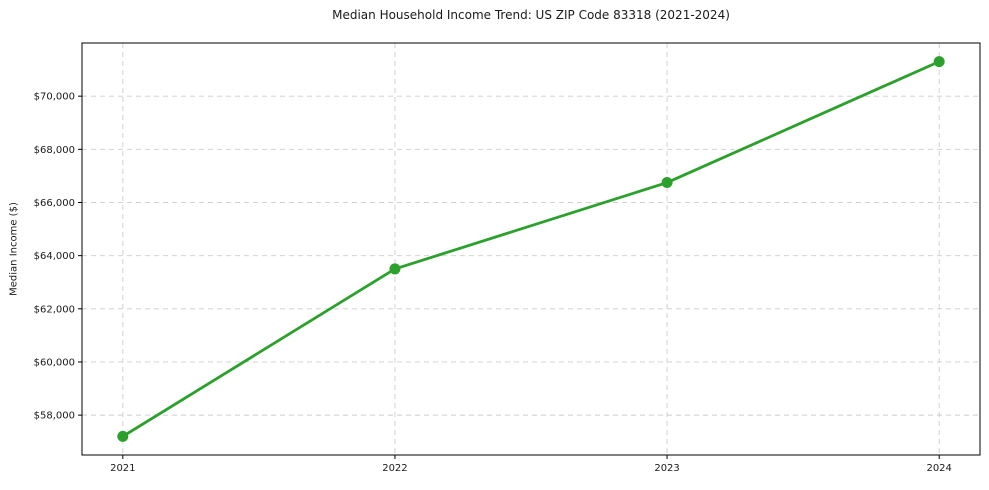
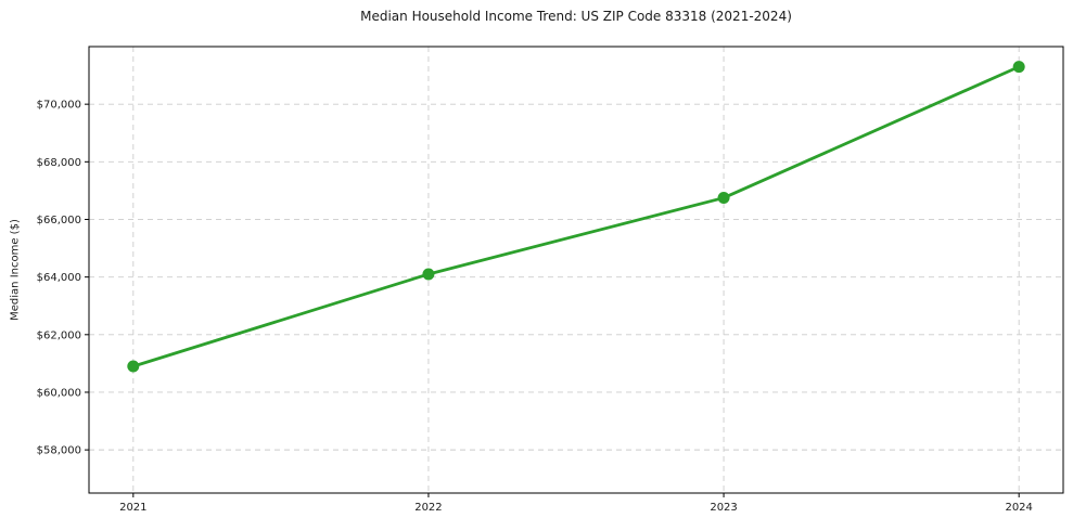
2021: $57200 -> $60900
2022: $63500 -> $64100
